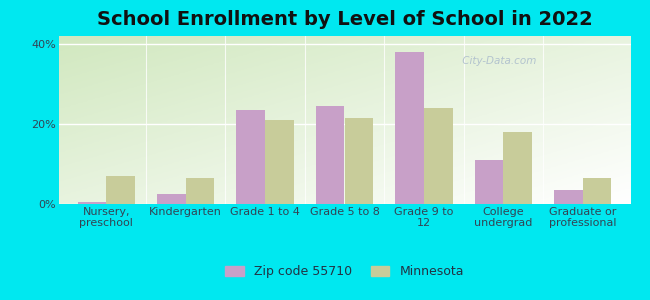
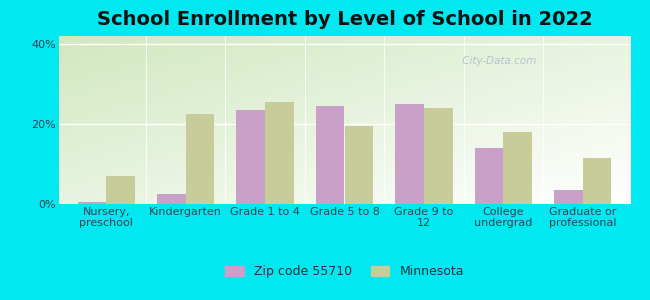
Minnesota/Kindergarten: 6.5% -> 22.5%
Minnesota/Grade 1 to 4: 21.0% -> 25.5%
Minnesota/Grade 5 to 8: 21.5% -> 19.5%
Zip code 55710/Grade 9 to 12: 38.0% -> 25.0%
Zip code 55710/College undergrad: 11.0% -> 14.0%
Minnesota/Graduate or professional: 6.5% -> 11.5%
